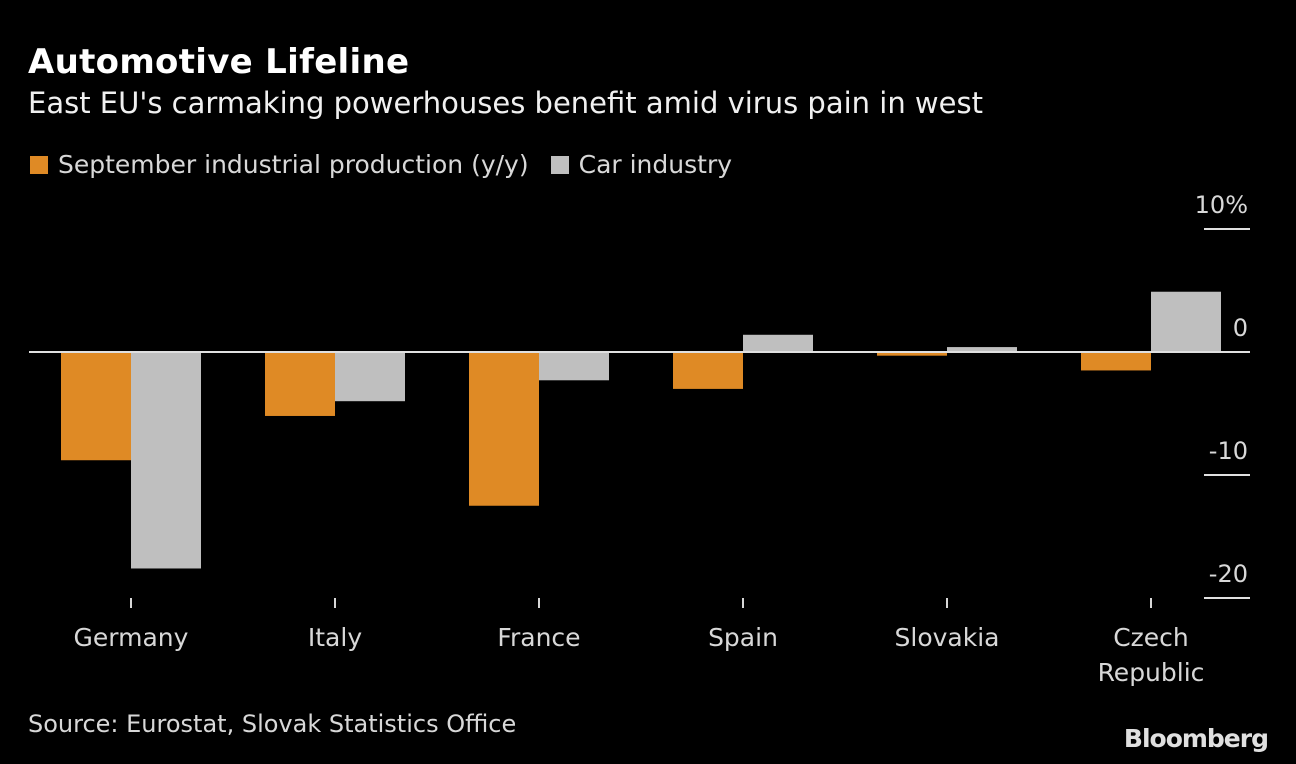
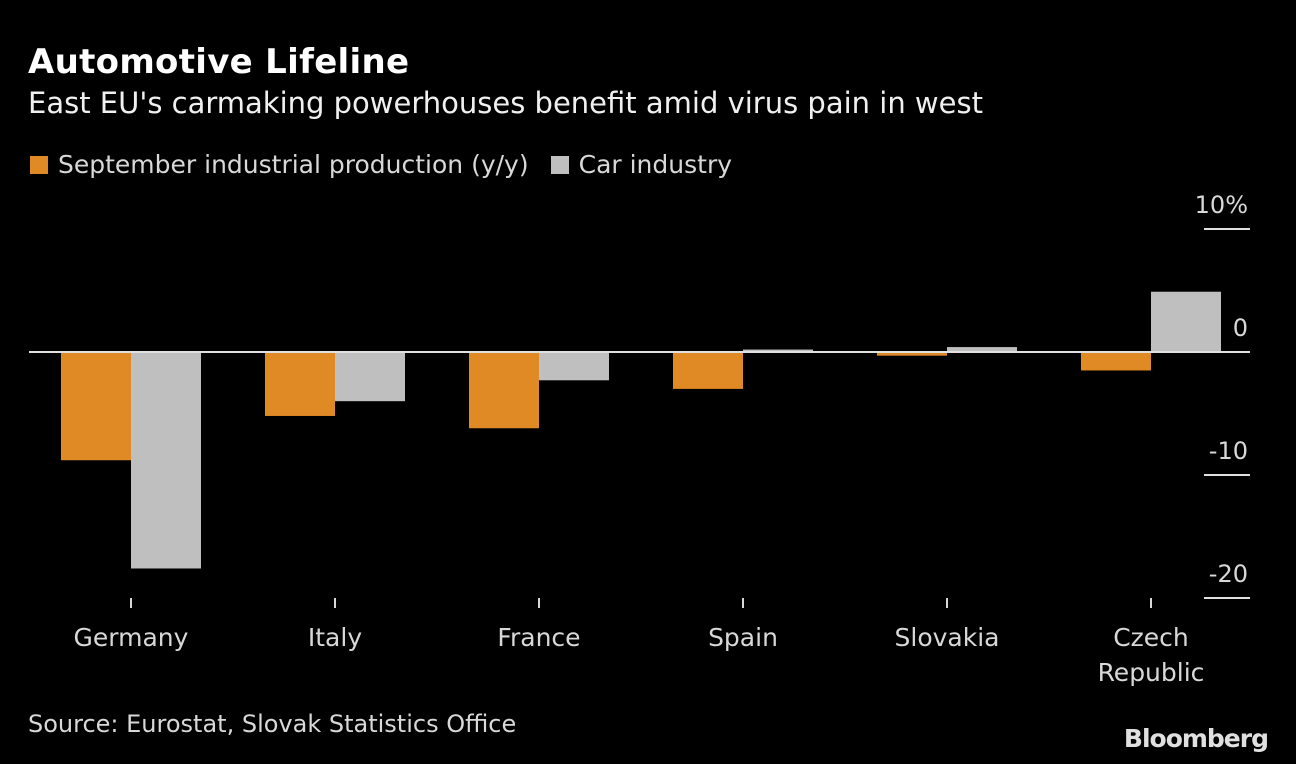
September industrial production (y/y)/France: -12.5% -> -6.2%
Car industry/Spain: 1.4% -> 0.2%
